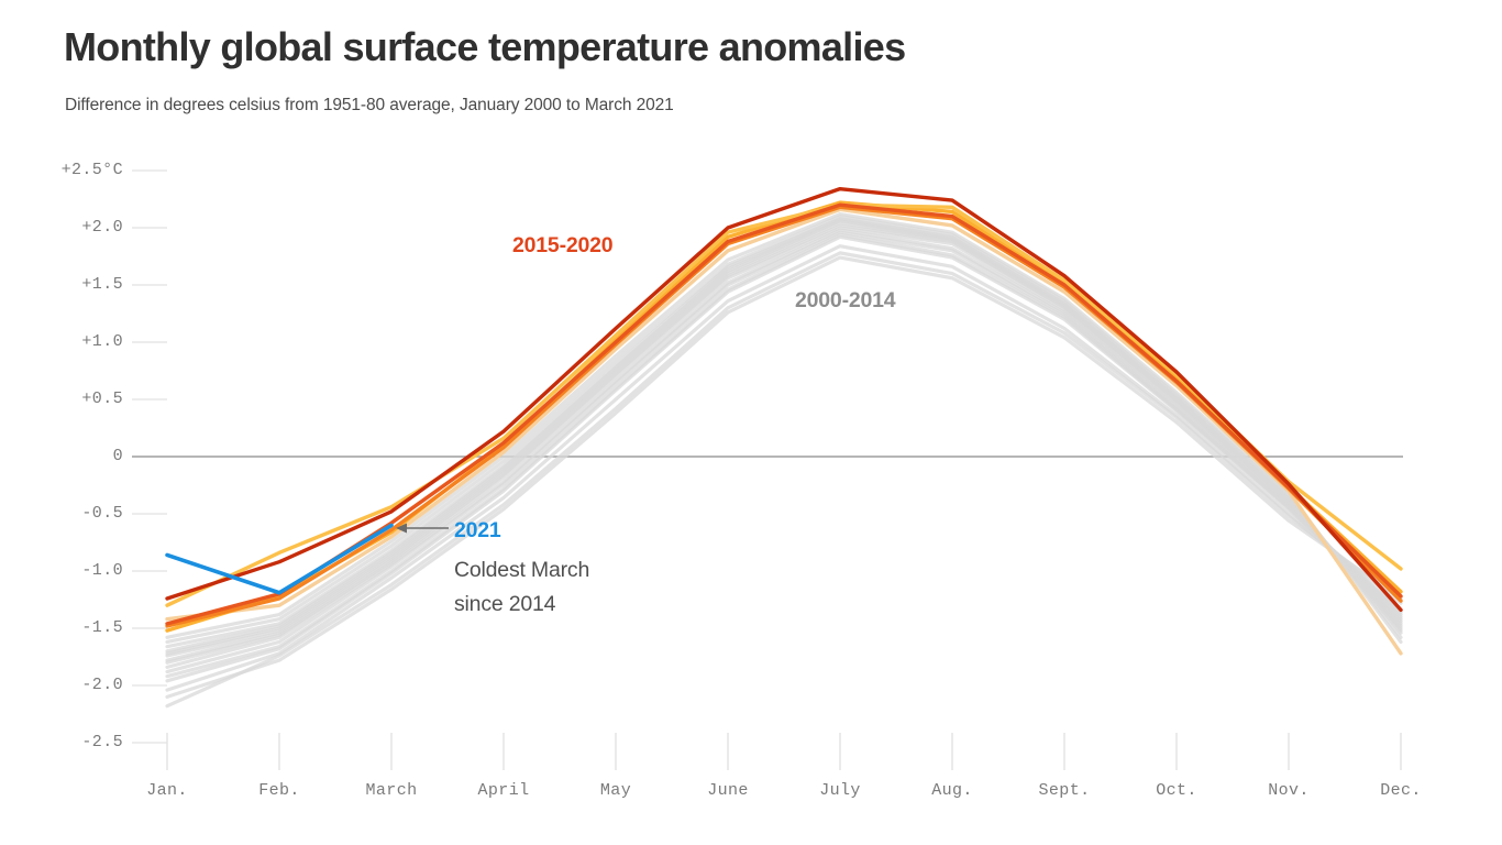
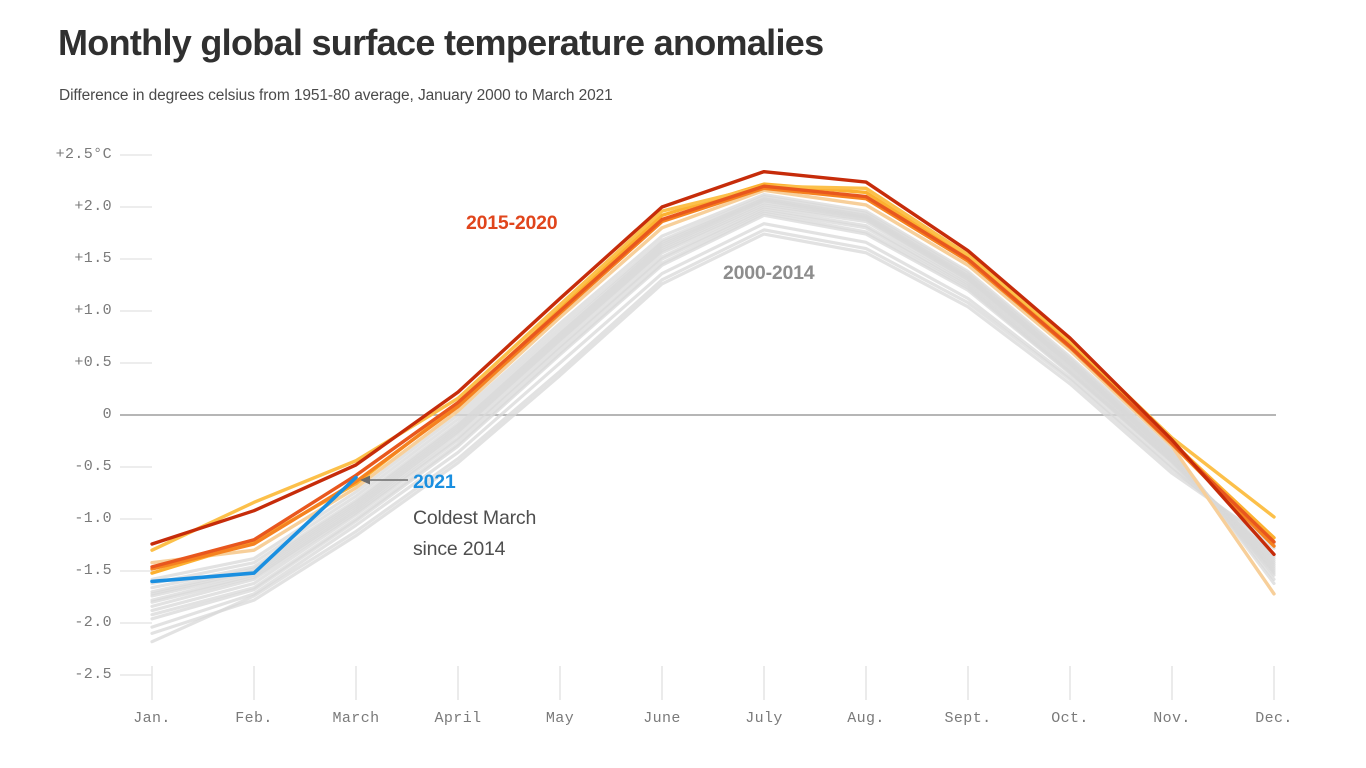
2021/Jan.: -0.86 -> -1.60
2021/Feb.: -1.19 -> -1.52
